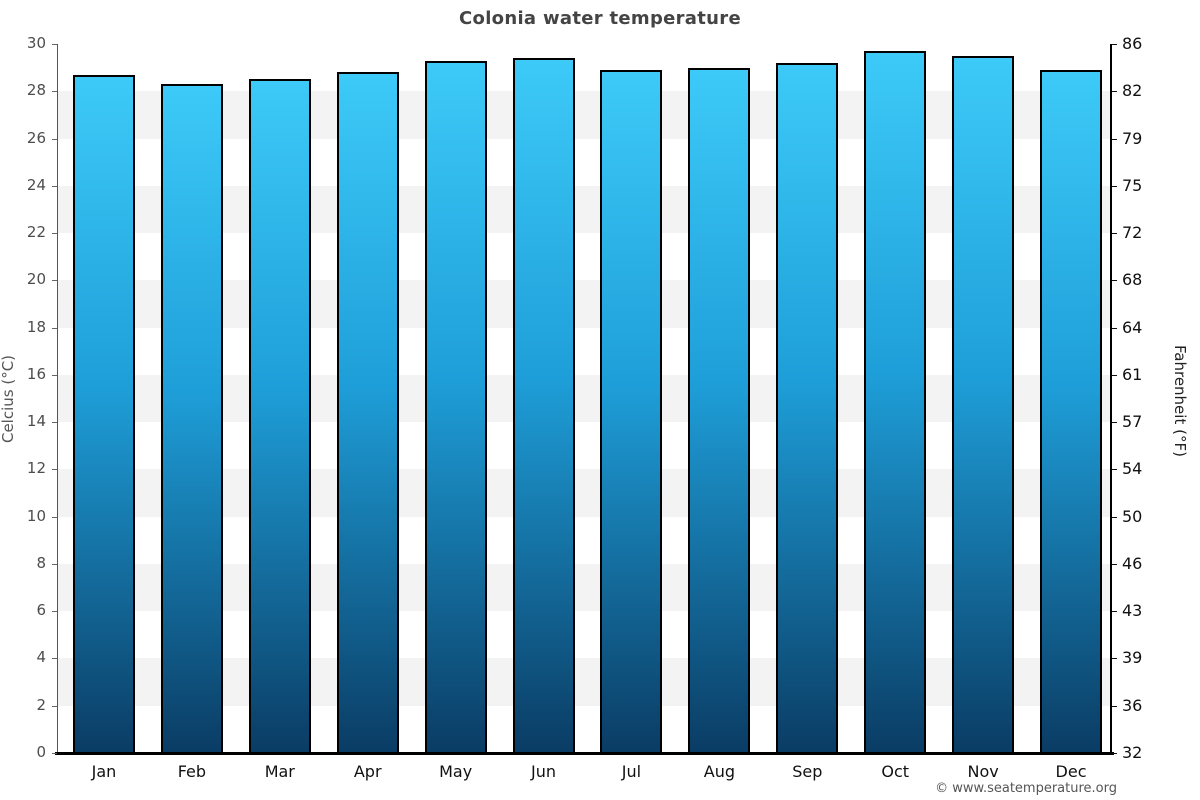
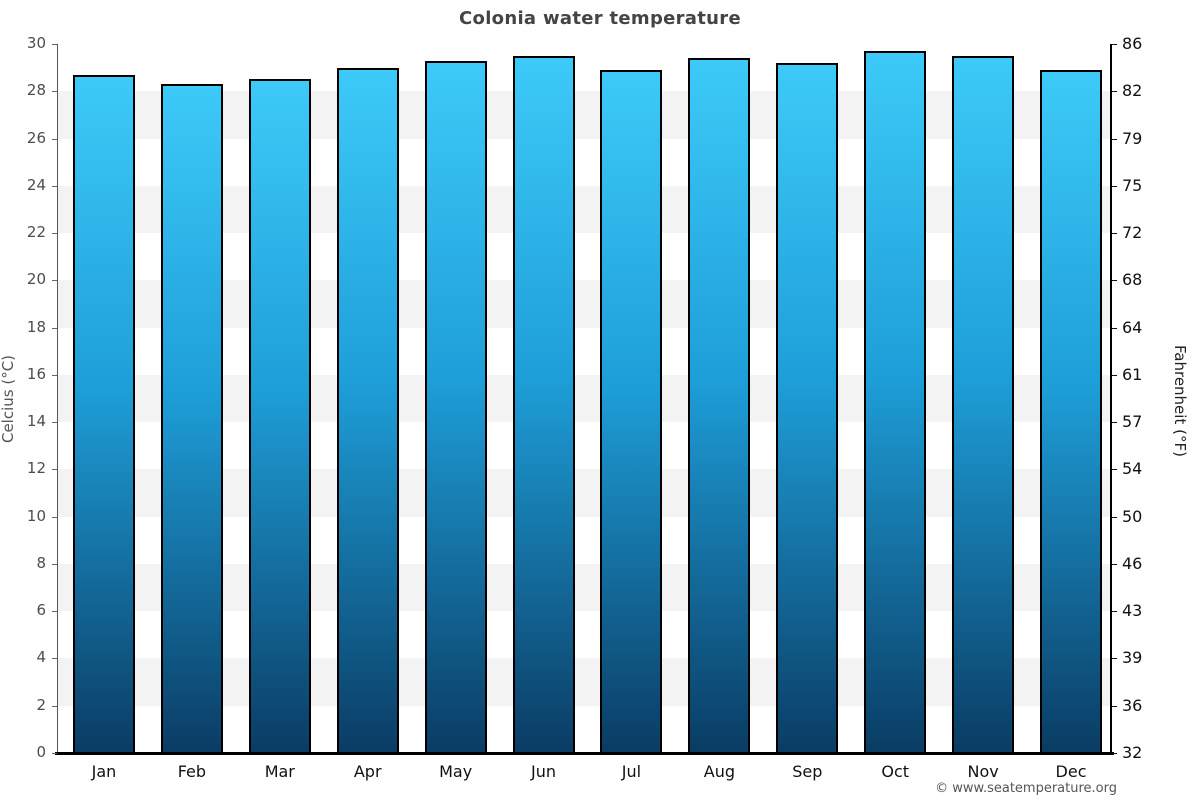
Apr: 28.8 -> 29.0
Jun: 29.4 -> 29.5
Aug: 29.0 -> 29.4
